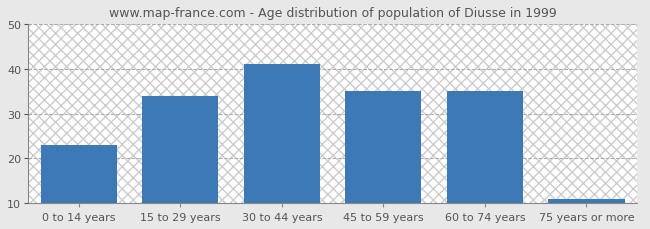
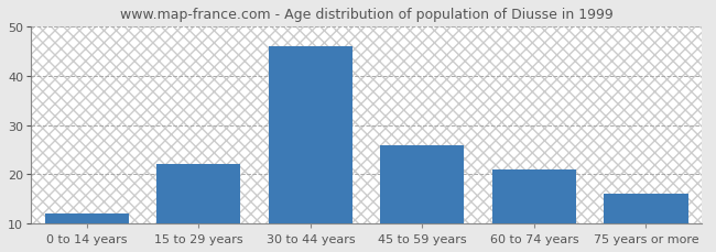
0 to 14 years: 23 -> 12
15 to 29 years: 34 -> 22
30 to 44 years: 41 -> 46
45 to 59 years: 35 -> 26
60 to 74 years: 35 -> 21
75 years or more: 11 -> 16
